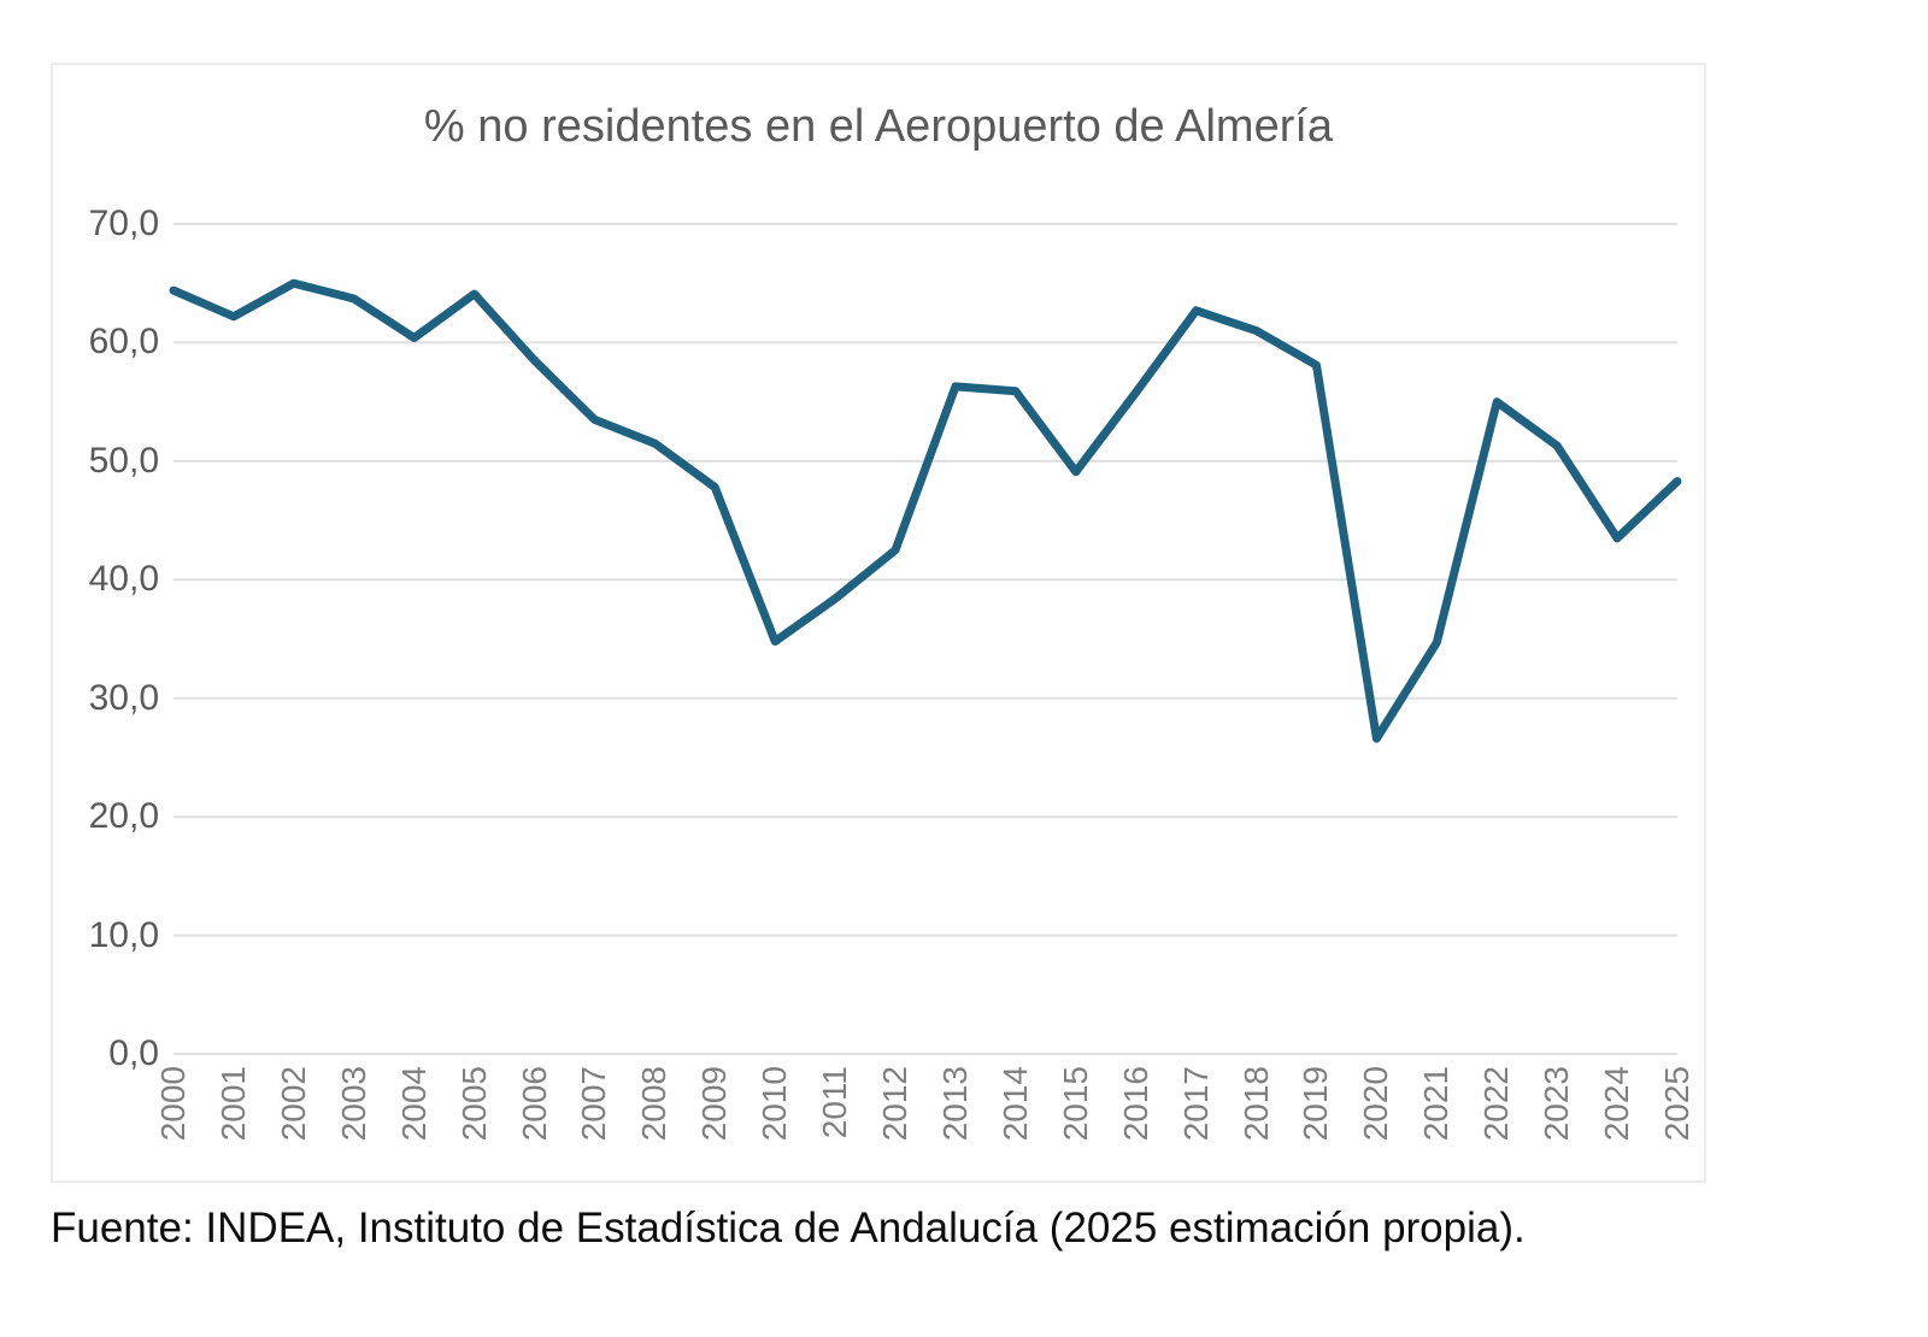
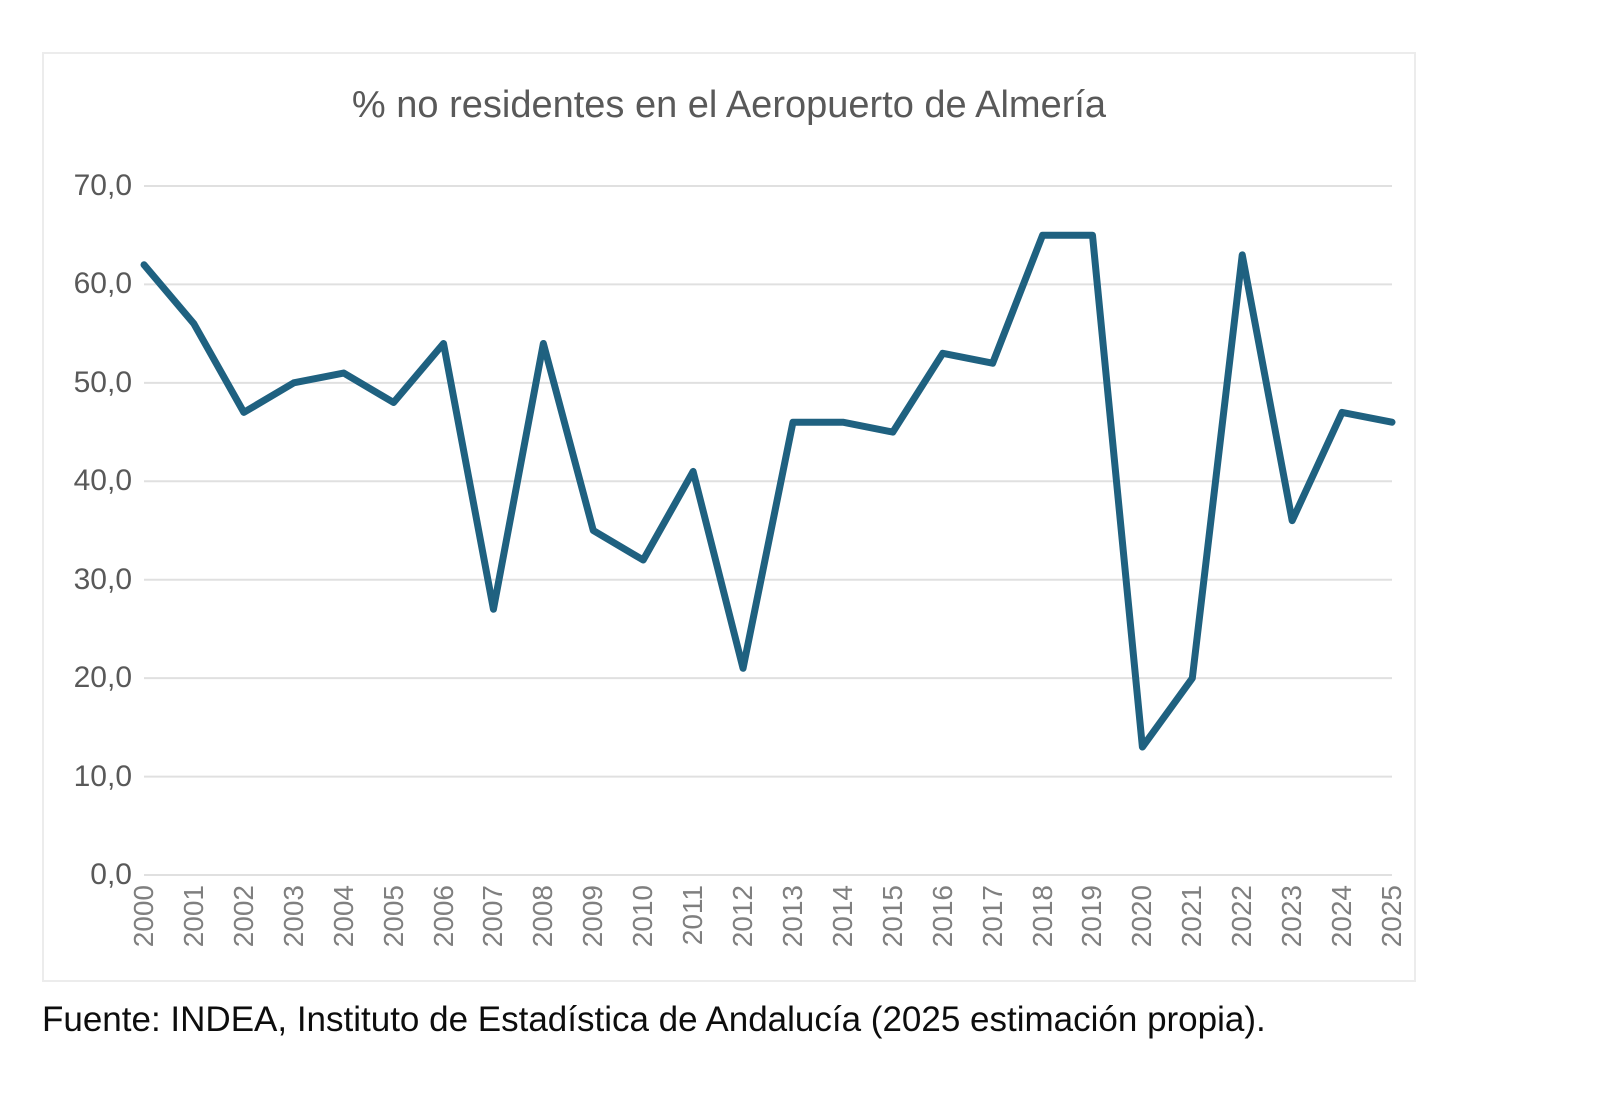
2000: 64 -> 62
2001: 62 -> 56
2002: 65 -> 47
2003: 64 -> 50
2004: 60 -> 51
2005: 64 -> 48
2006: 58 -> 54
2007: 54 -> 27
2008: 52 -> 54
2009: 48 -> 35
2010: 35 -> 32
2011: 38 -> 41
2012: 42 -> 21
2013: 56 -> 46
2014: 56 -> 46
2015: 49 -> 45
2016: 56 -> 53
2017: 63 -> 52
2018: 61 -> 65
2019: 58 -> 65
2020: 27 -> 13
2021: 35 -> 20
2022: 55 -> 63
2023: 51 -> 36
2024: 44 -> 47
2025: 48 -> 46
